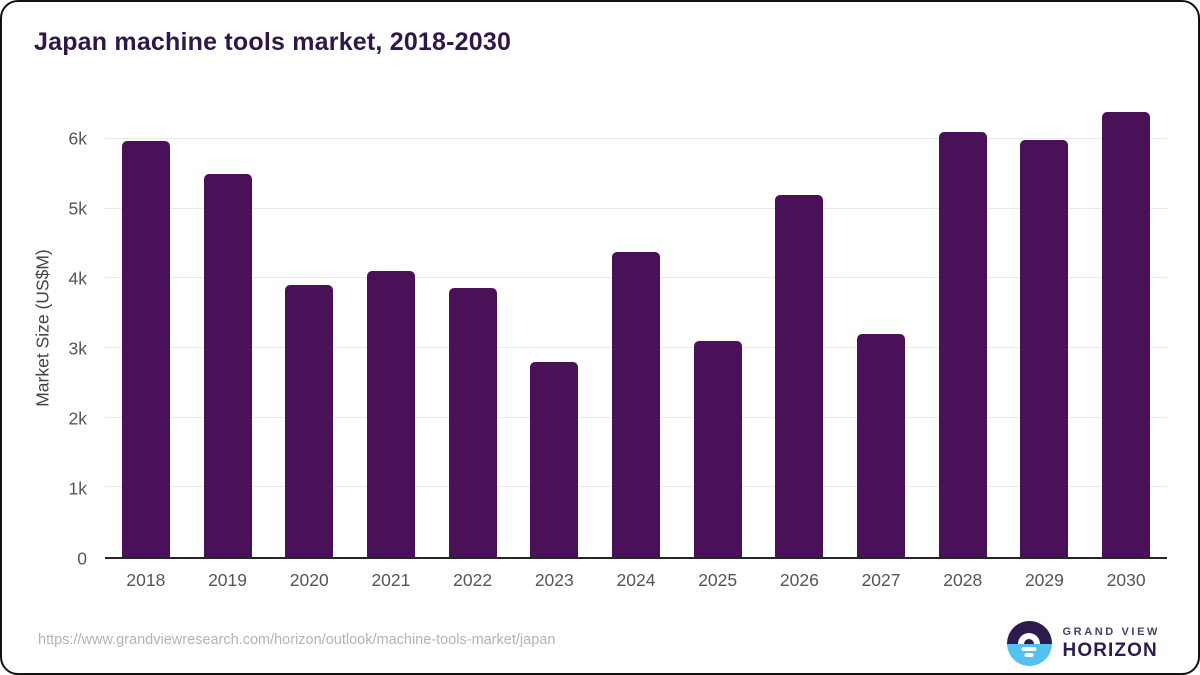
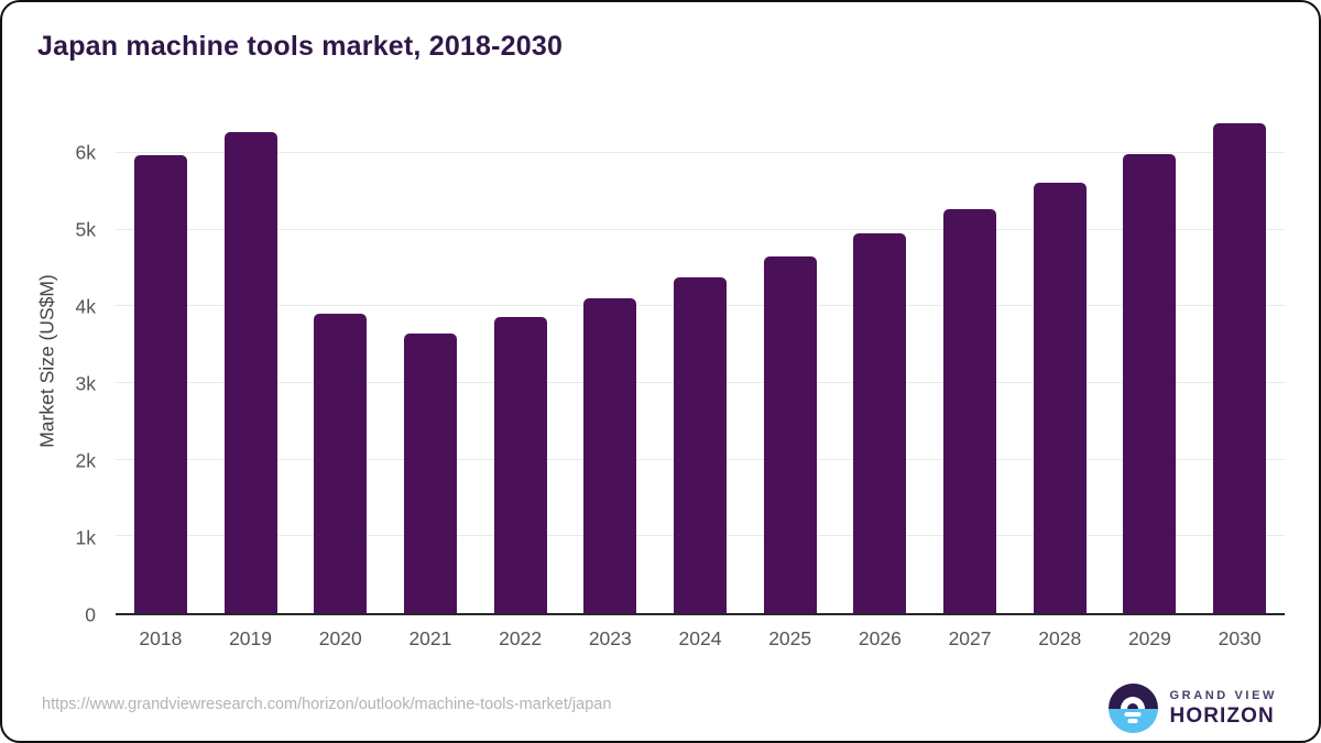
2019: 5.5k -> 6.3k
2021: 4.1k -> 3.6k
2023: 2.8k -> 4.1k
2025: 3.1k -> 4.6k
2026: 5.2k -> 5.0k
2027: 3.2k -> 5.3k
2028: 6.1k -> 5.6k
